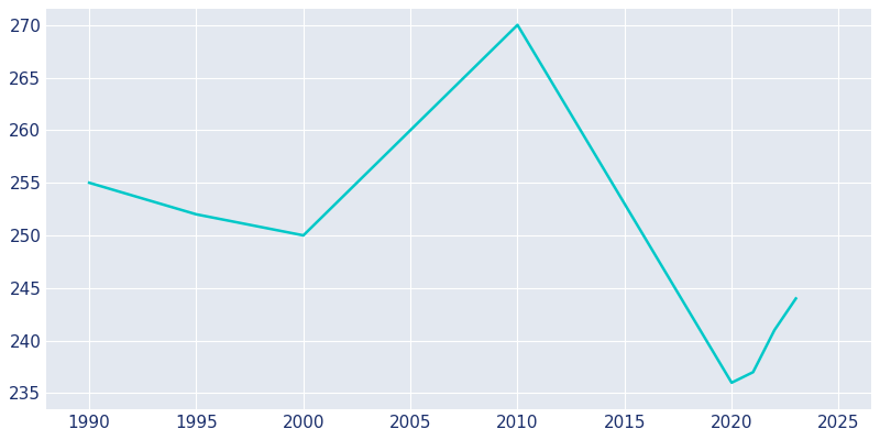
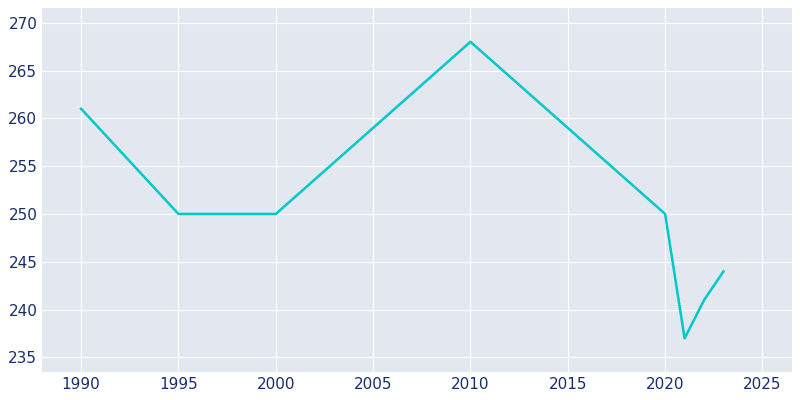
1990: 255 -> 261
1995: 252 -> 250
2010: 270 -> 268
2020: 236 -> 250
